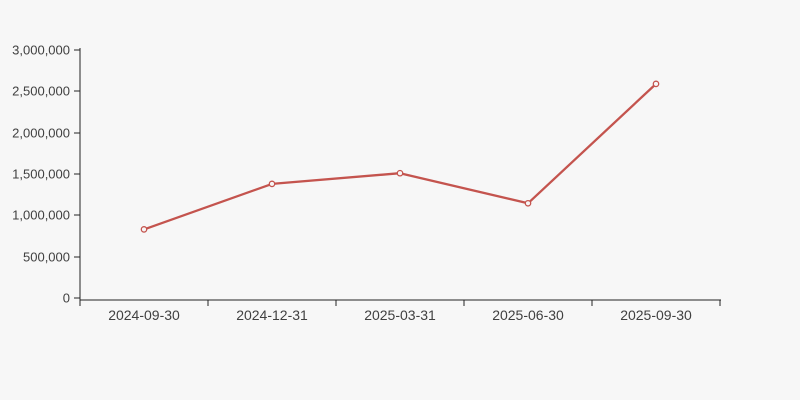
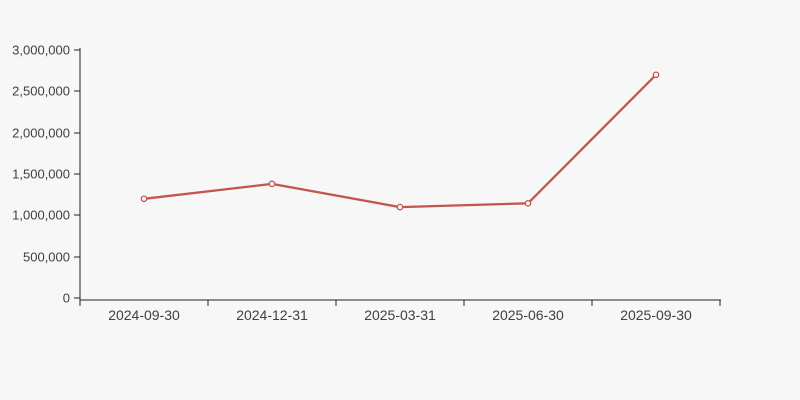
2024-09-30: 800000 -> 1200000
2025-03-31: 1500000 -> 1100000
2025-09-30: 2600000 -> 2700000
